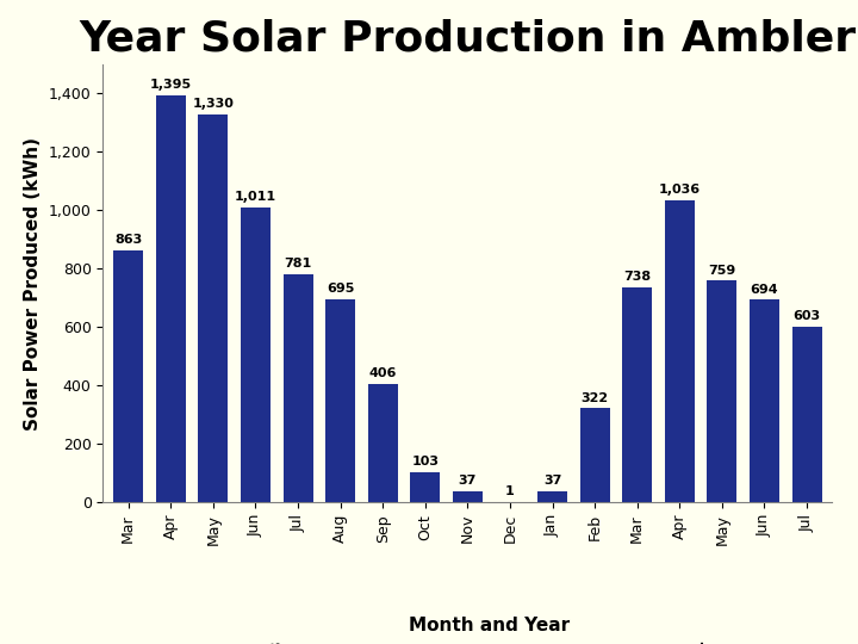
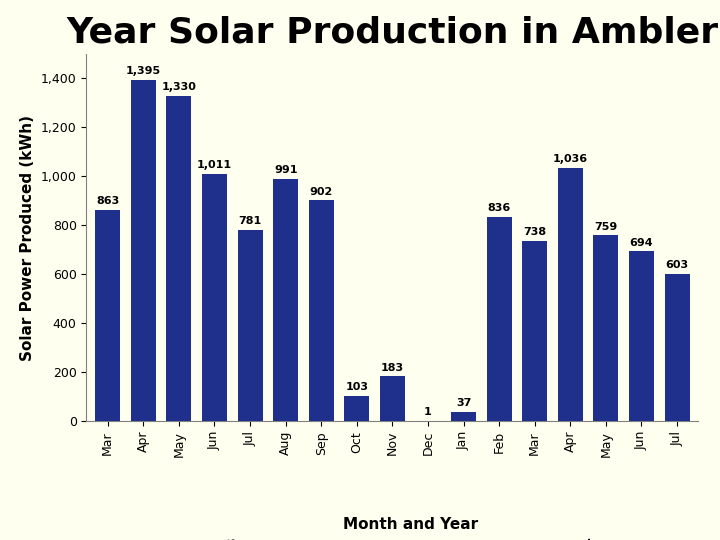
Aug: 695 -> 991
Sep: 406 -> 902
Nov: 37 -> 183
Feb: 322 -> 836
